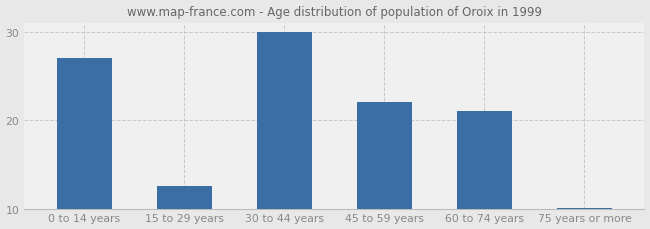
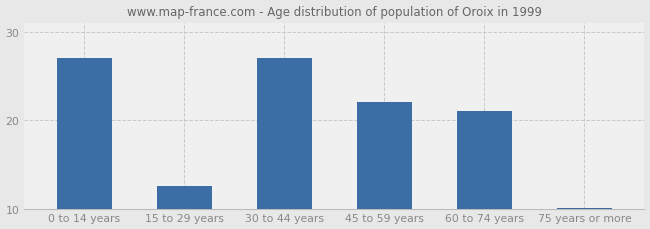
30 to 44 years: 30.0 -> 27.0
